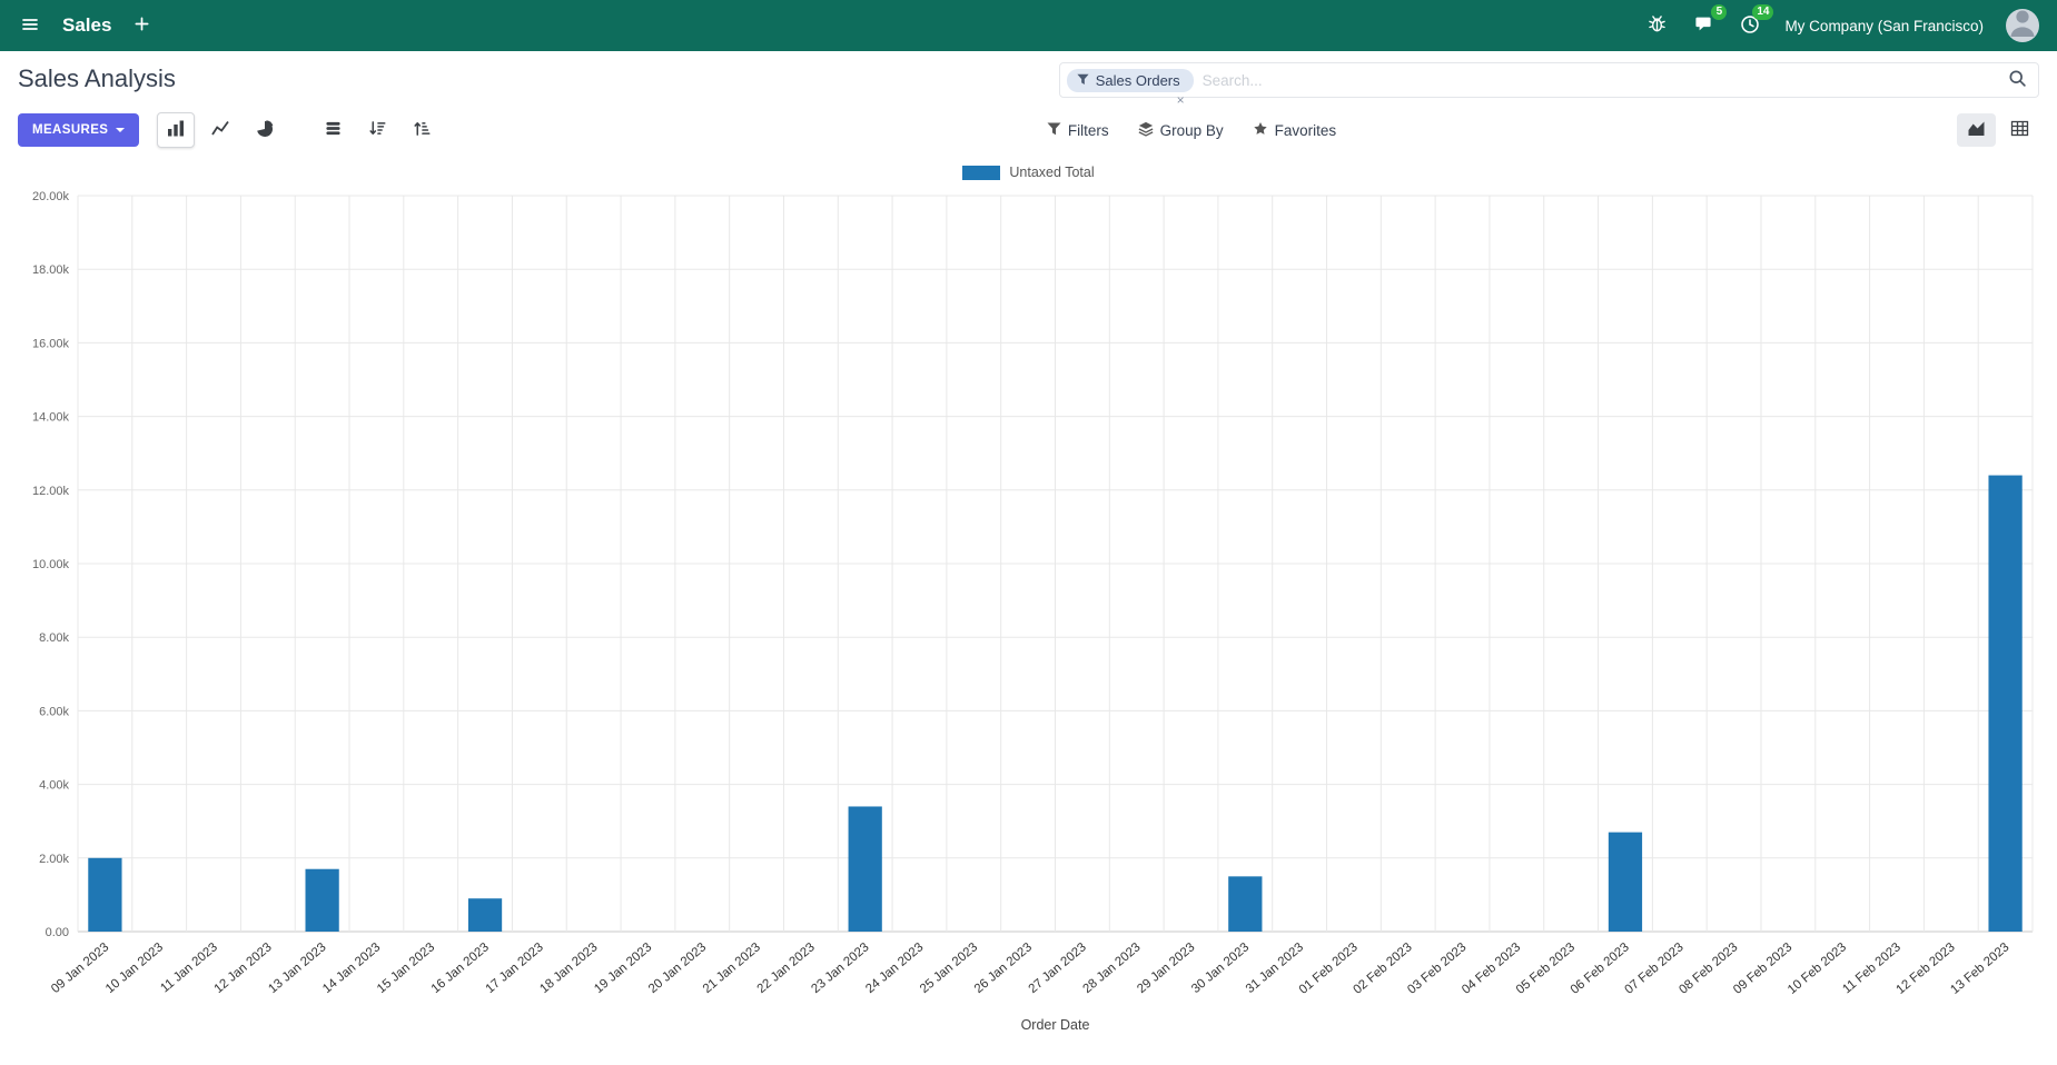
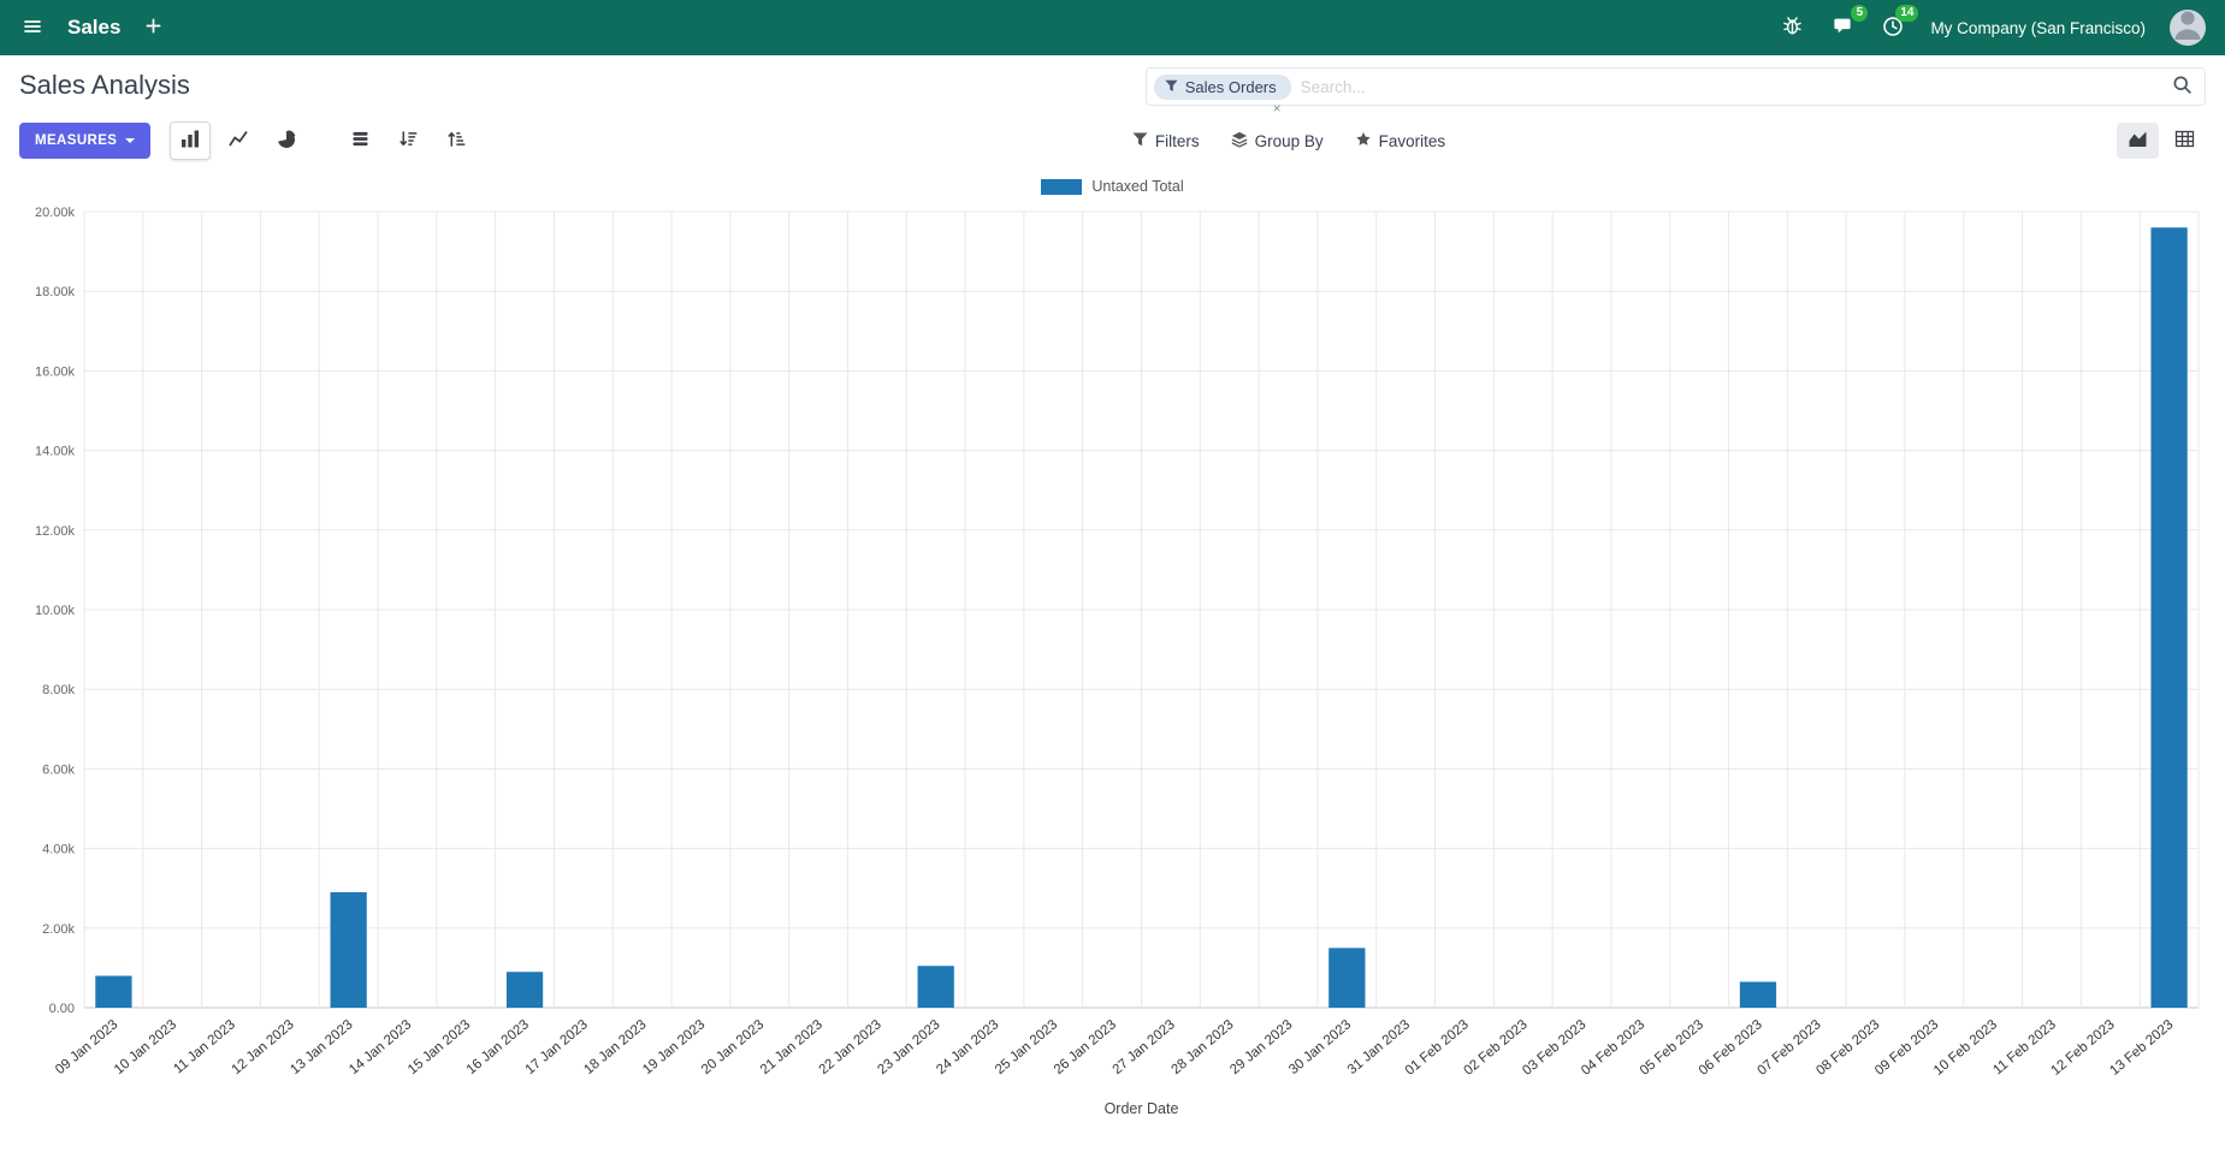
09 Jan 2023: 2.0k -> 0.8k
13 Jan 2023: 1.7k -> 2.9k
23 Jan 2023: 3.4k -> 1.0k
06 Feb 2023: 2.7k -> 0.6k
13 Feb 2023: 12.4k -> 19.6k
